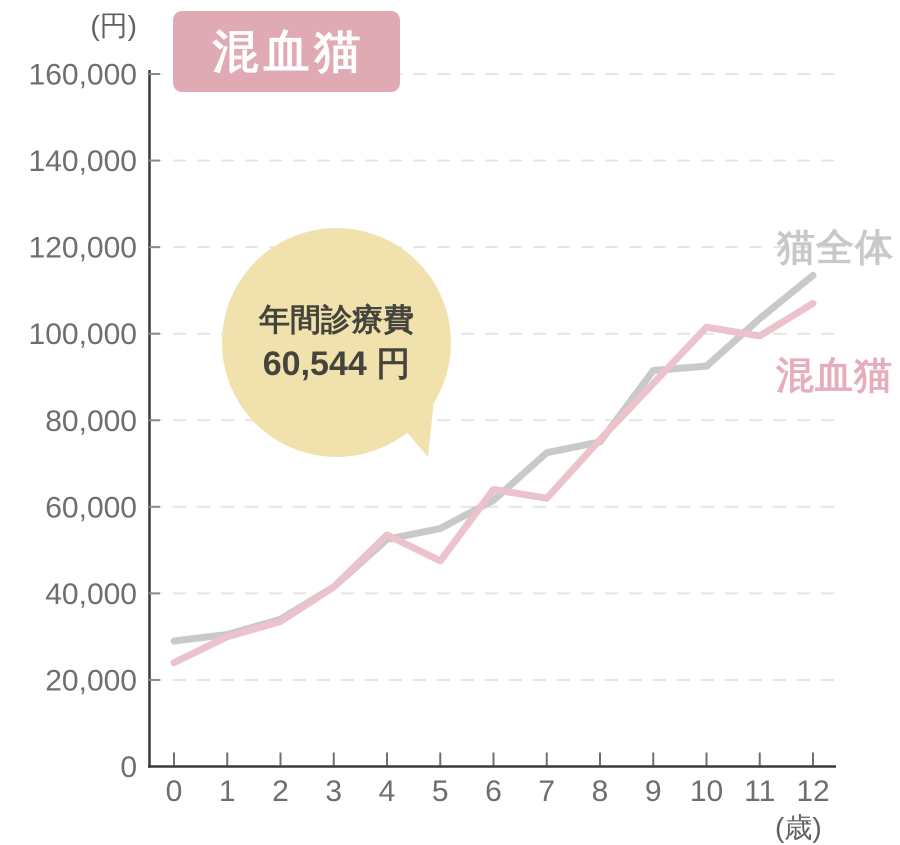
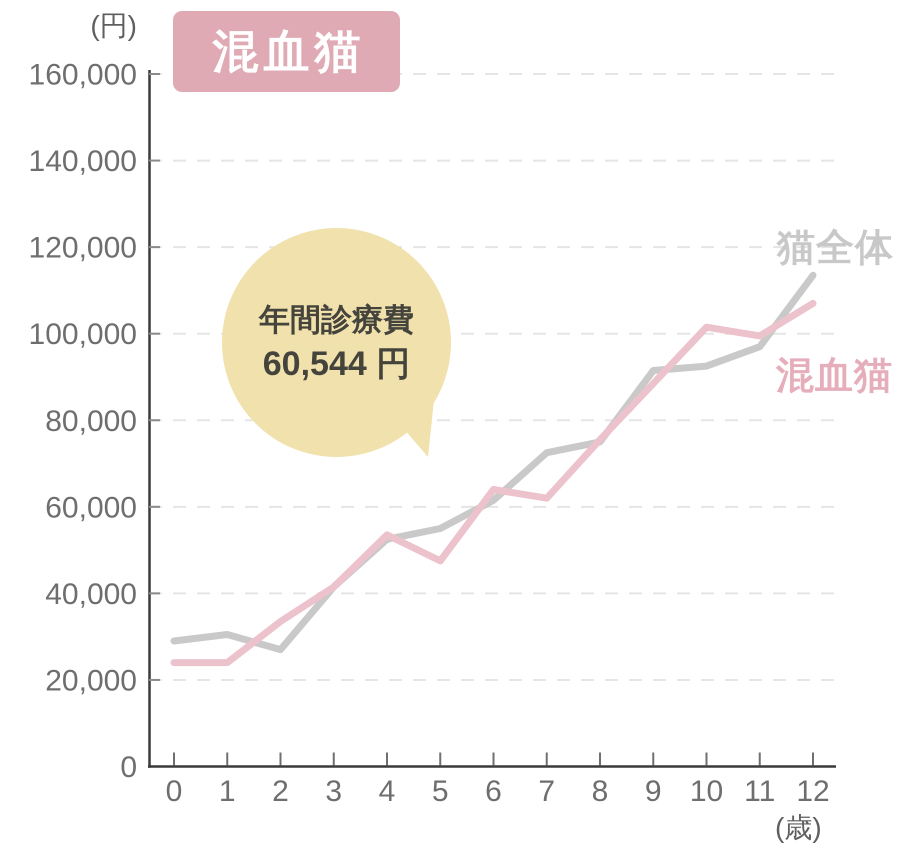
混血猫/1: 30000 -> 24000
猫全体/2: 34000 -> 27000
猫全体/11: 104000 -> 97000
